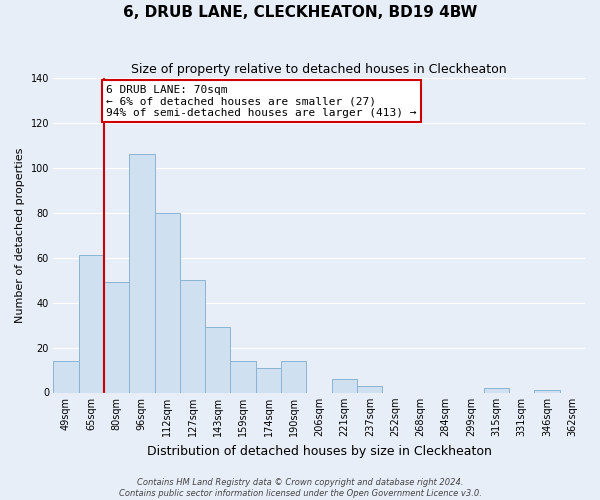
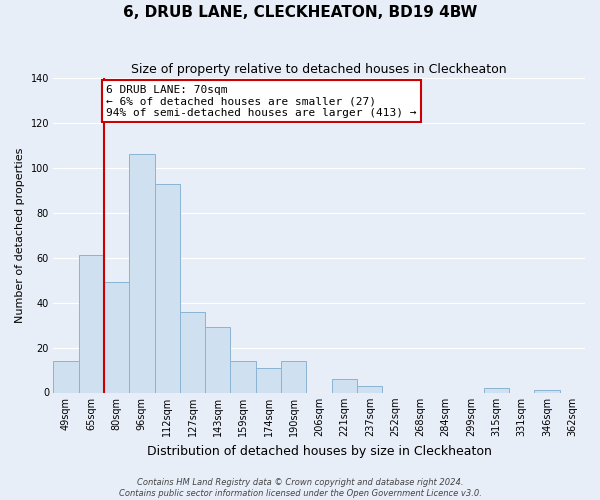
112sqm: 80 -> 93
127sqm: 50 -> 36
